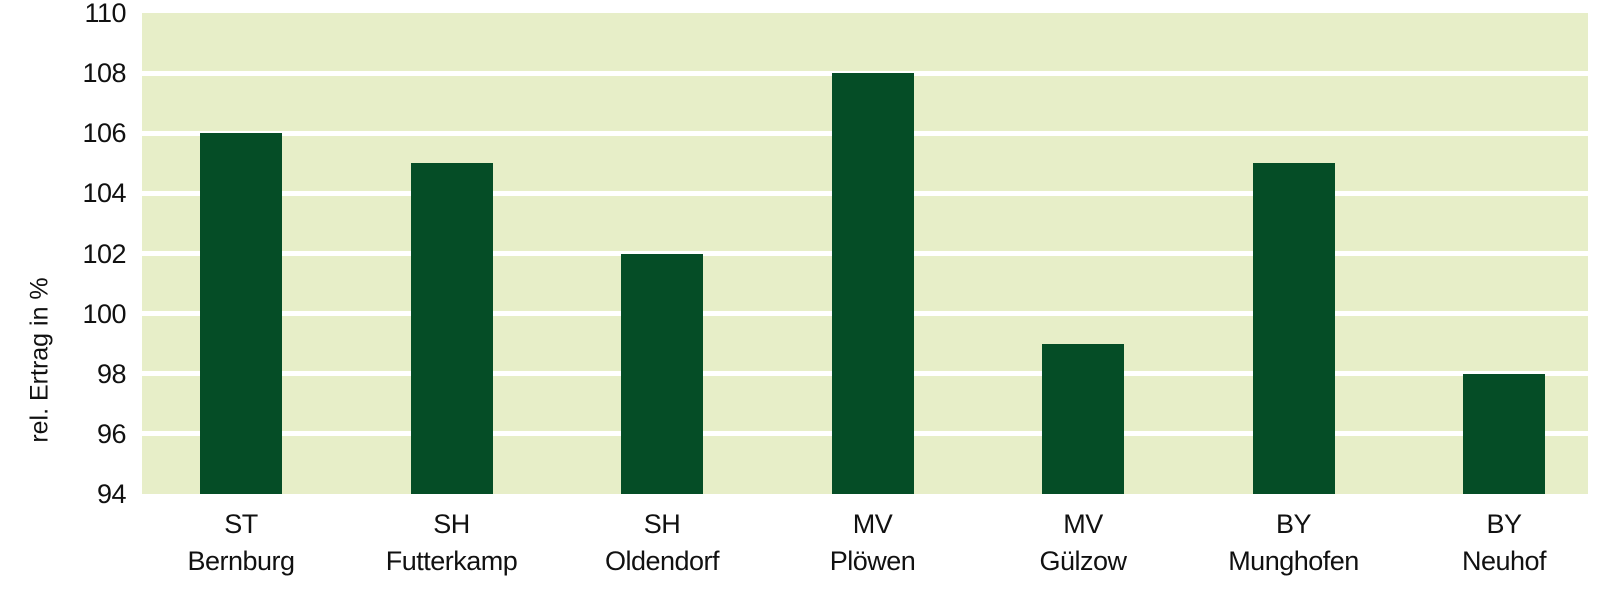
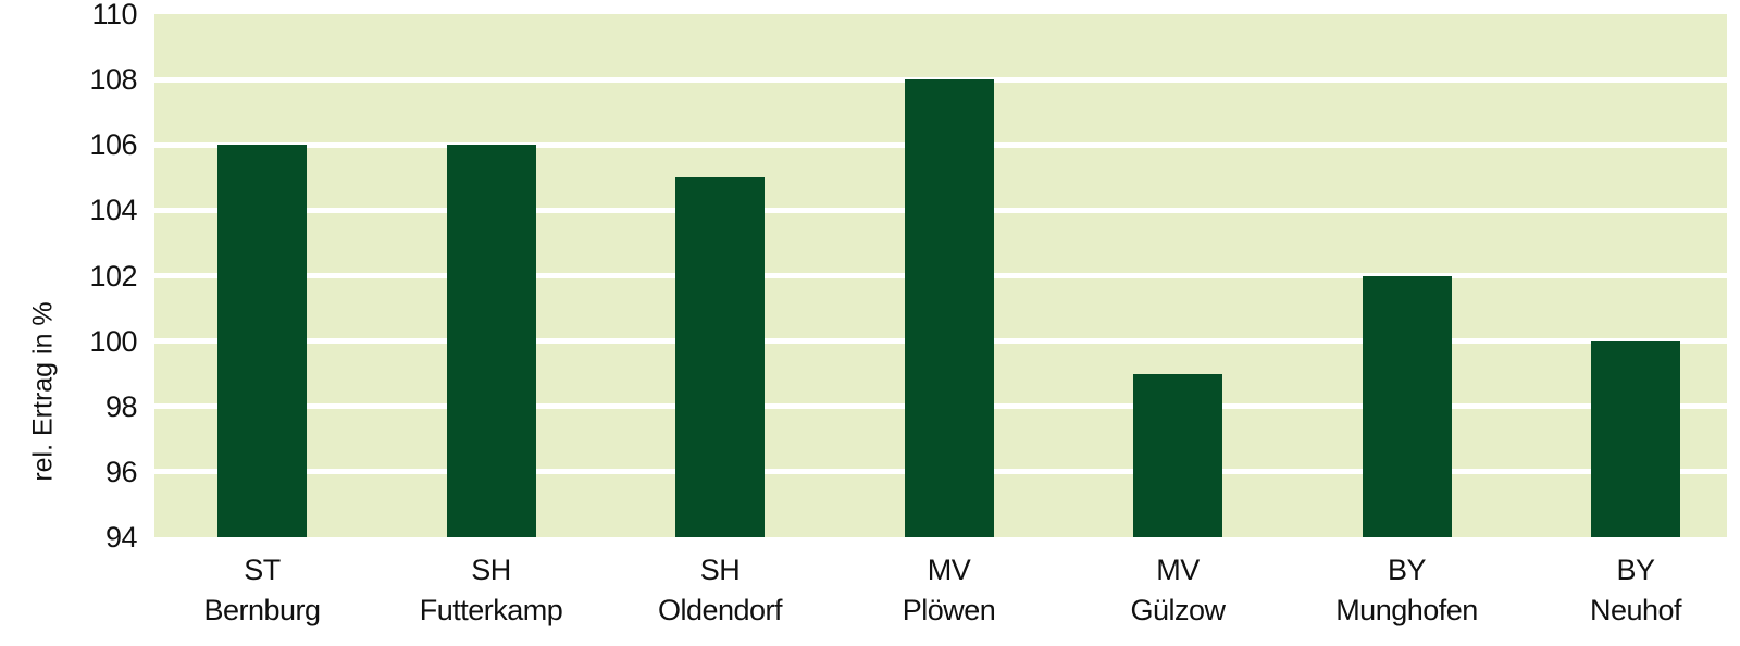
SH Futterkamp: 105 -> 106
SH Oldendorf: 102 -> 105
BY Munghofen: 105 -> 102
BY Neuhof: 98 -> 100
